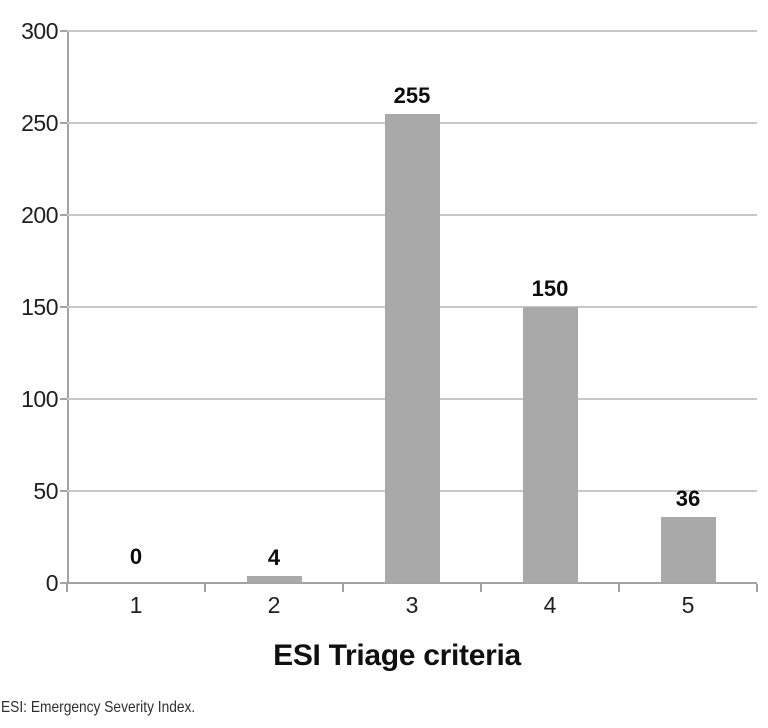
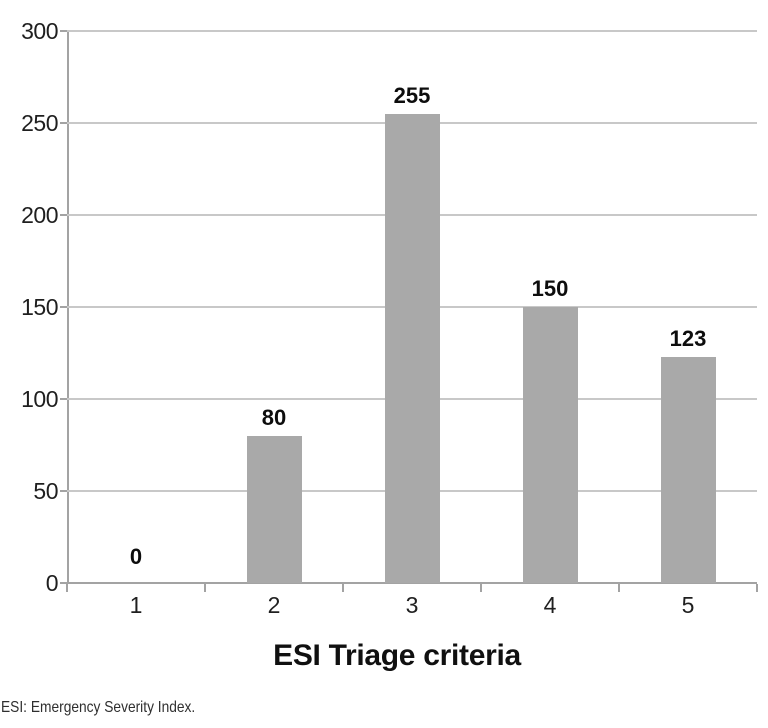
2: 4 -> 80
5: 36 -> 123
